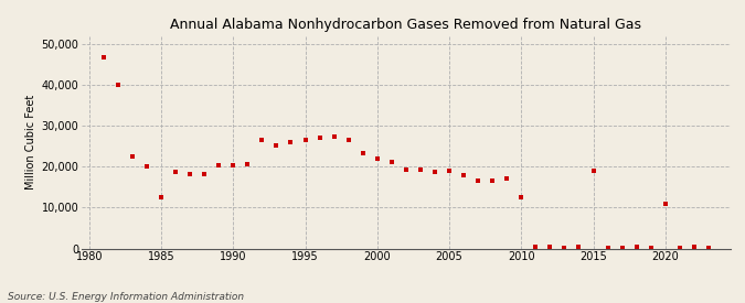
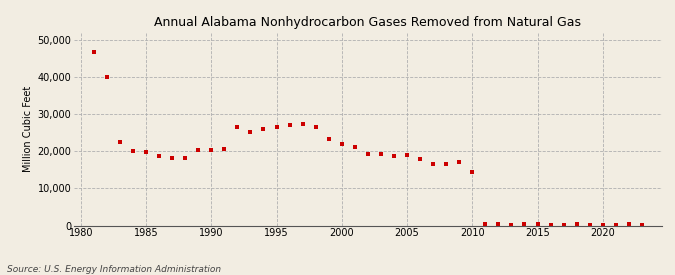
1985: 12,500 -> 19,900
2010: 12,500 -> 14,500
2015: 19,000 -> 500
2020: 11,000 -> 200
